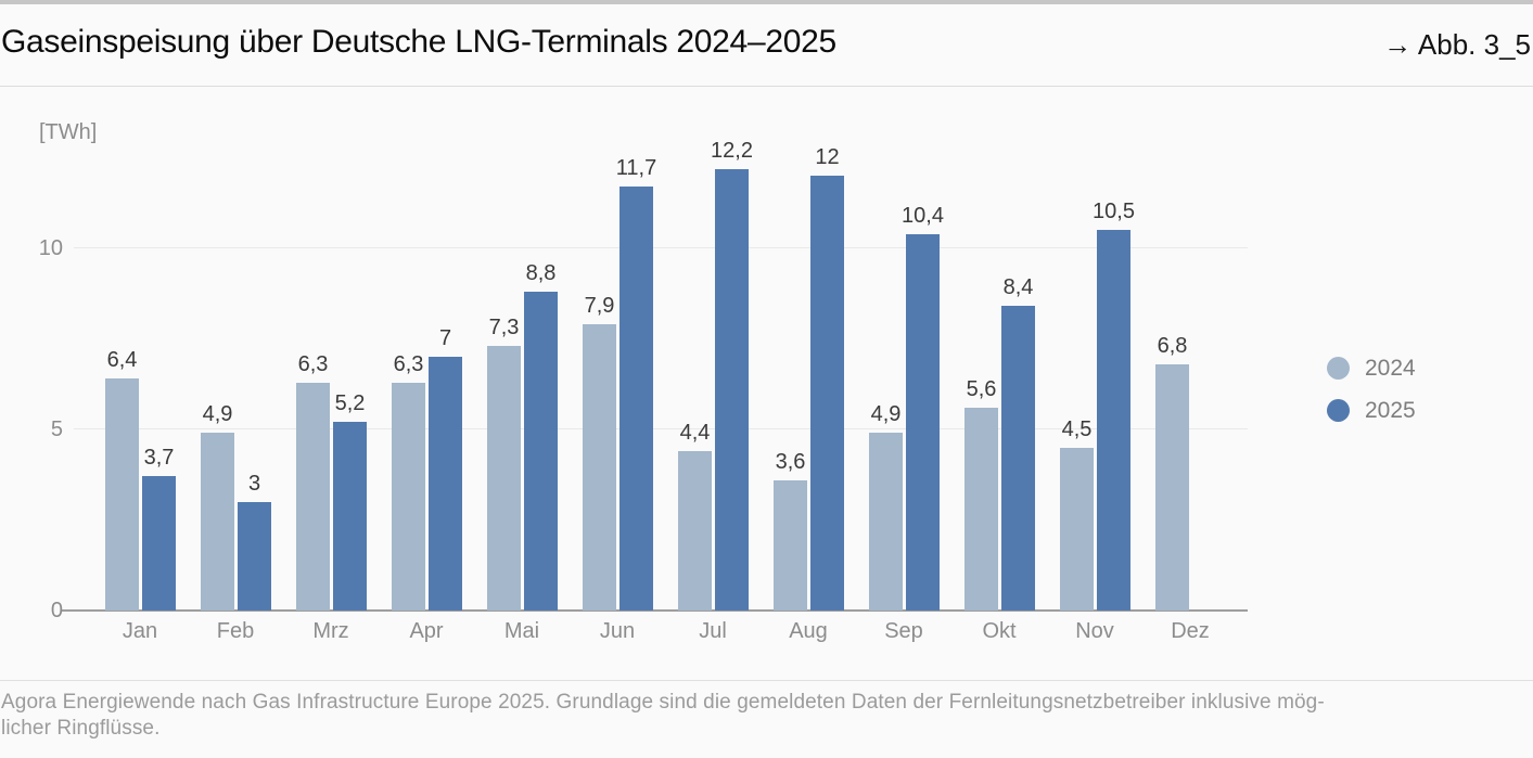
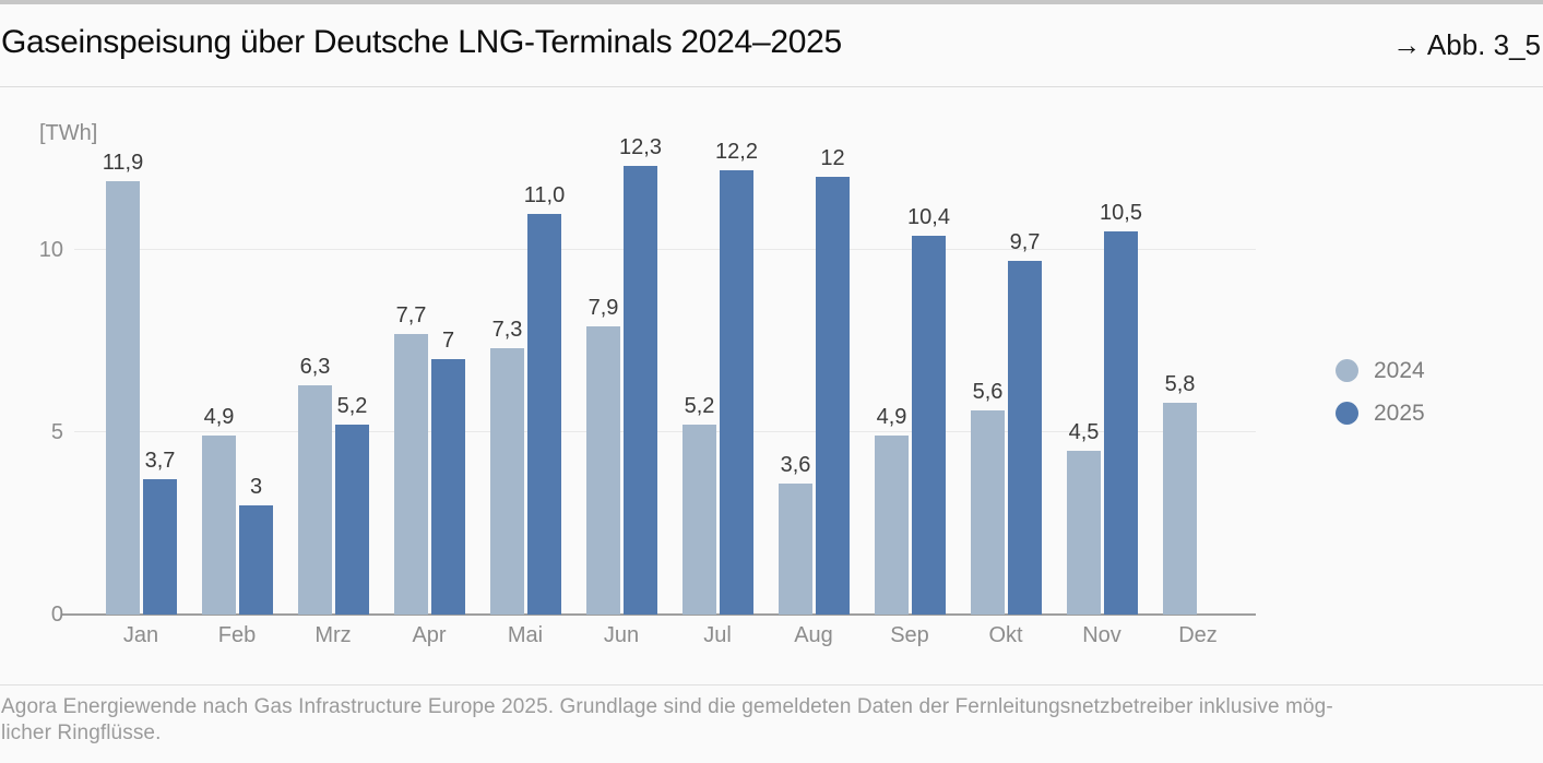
2024/Jan: 6,4 -> 11,9
2024/Apr: 6,3 -> 7,7
2025/Mai: 8,8 -> 11,0
2025/Jun: 11,7 -> 12,3
2024/Jul: 4,4 -> 5,2
2025/Okt: 8,4 -> 9,7
2024/Dez: 6,8 -> 5,8
